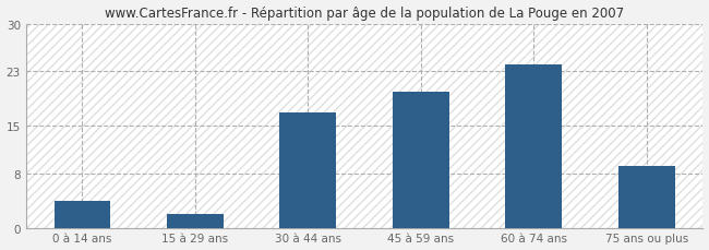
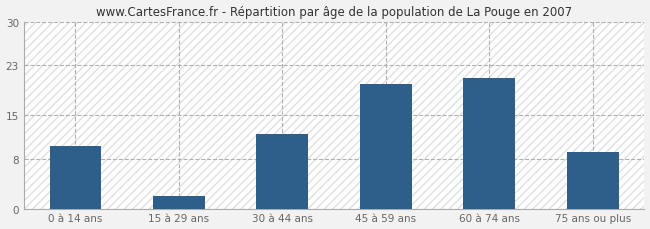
0 à 14 ans: 4 -> 10
30 à 44 ans: 17 -> 12
60 à 74 ans: 24 -> 21
